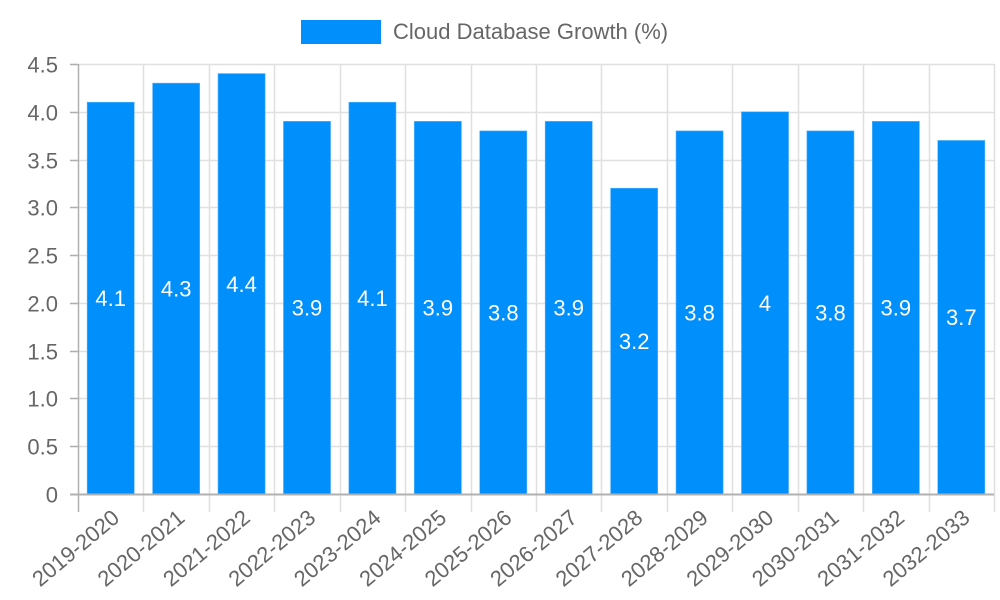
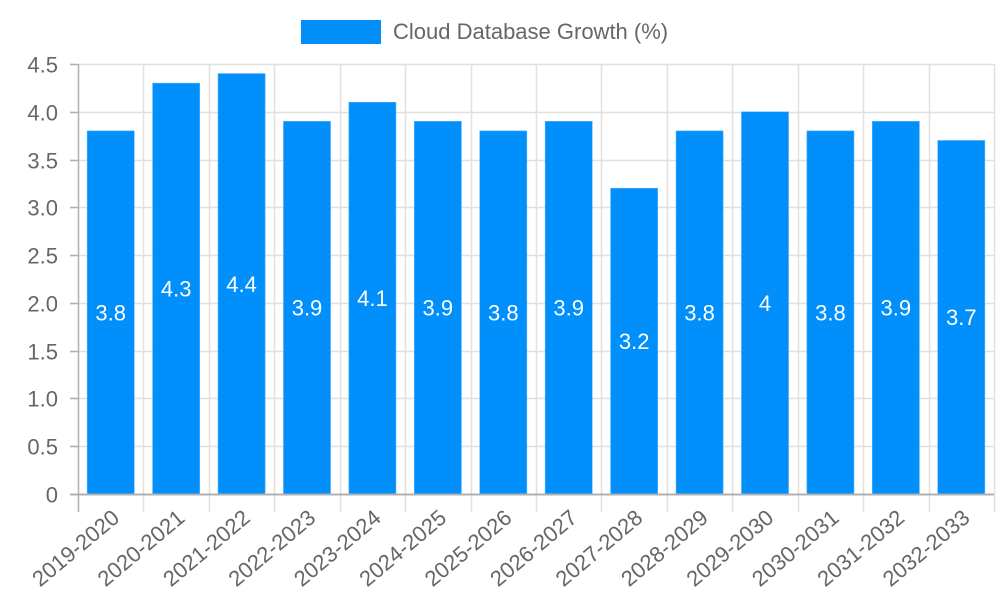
2019-2020: 4.1 -> 3.8
